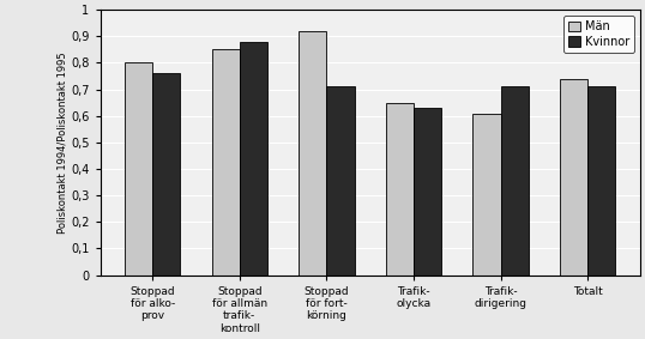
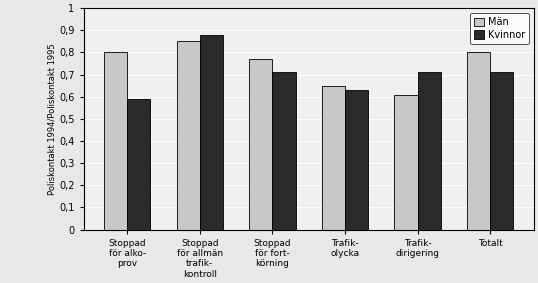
Kvinnor/Stoppad för alko- prov: 0,76 -> 0,59
Män/Stoppad för fort- körning: 0,92 -> 0,77
Män/Totalt: 0,74 -> 0,80
